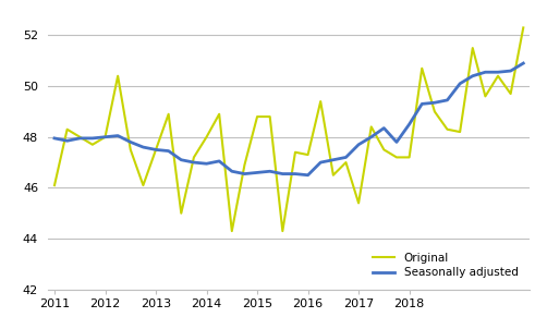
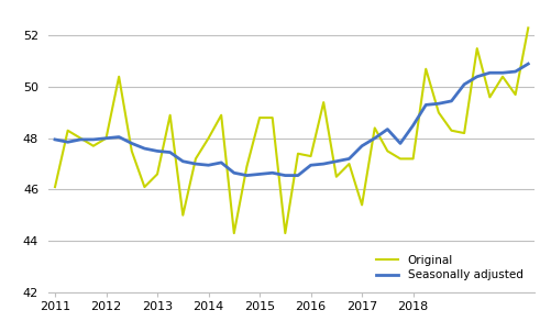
Original/2013: 47.5 -> 46.6
Seasonally adjusted/2016: 46.50 -> 46.95
